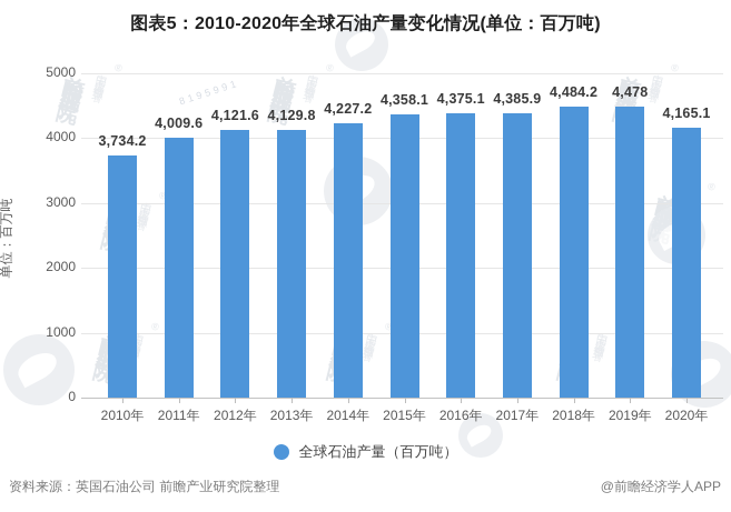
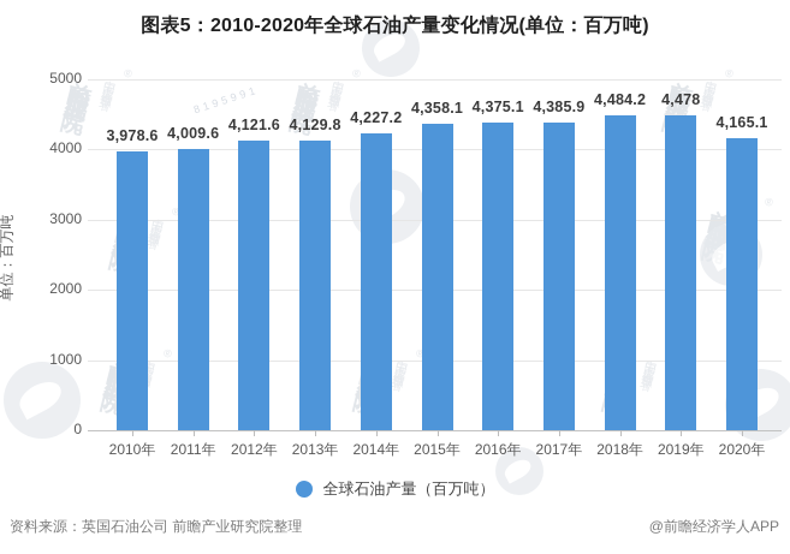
2010年: 3,734.2 -> 3,978.6
